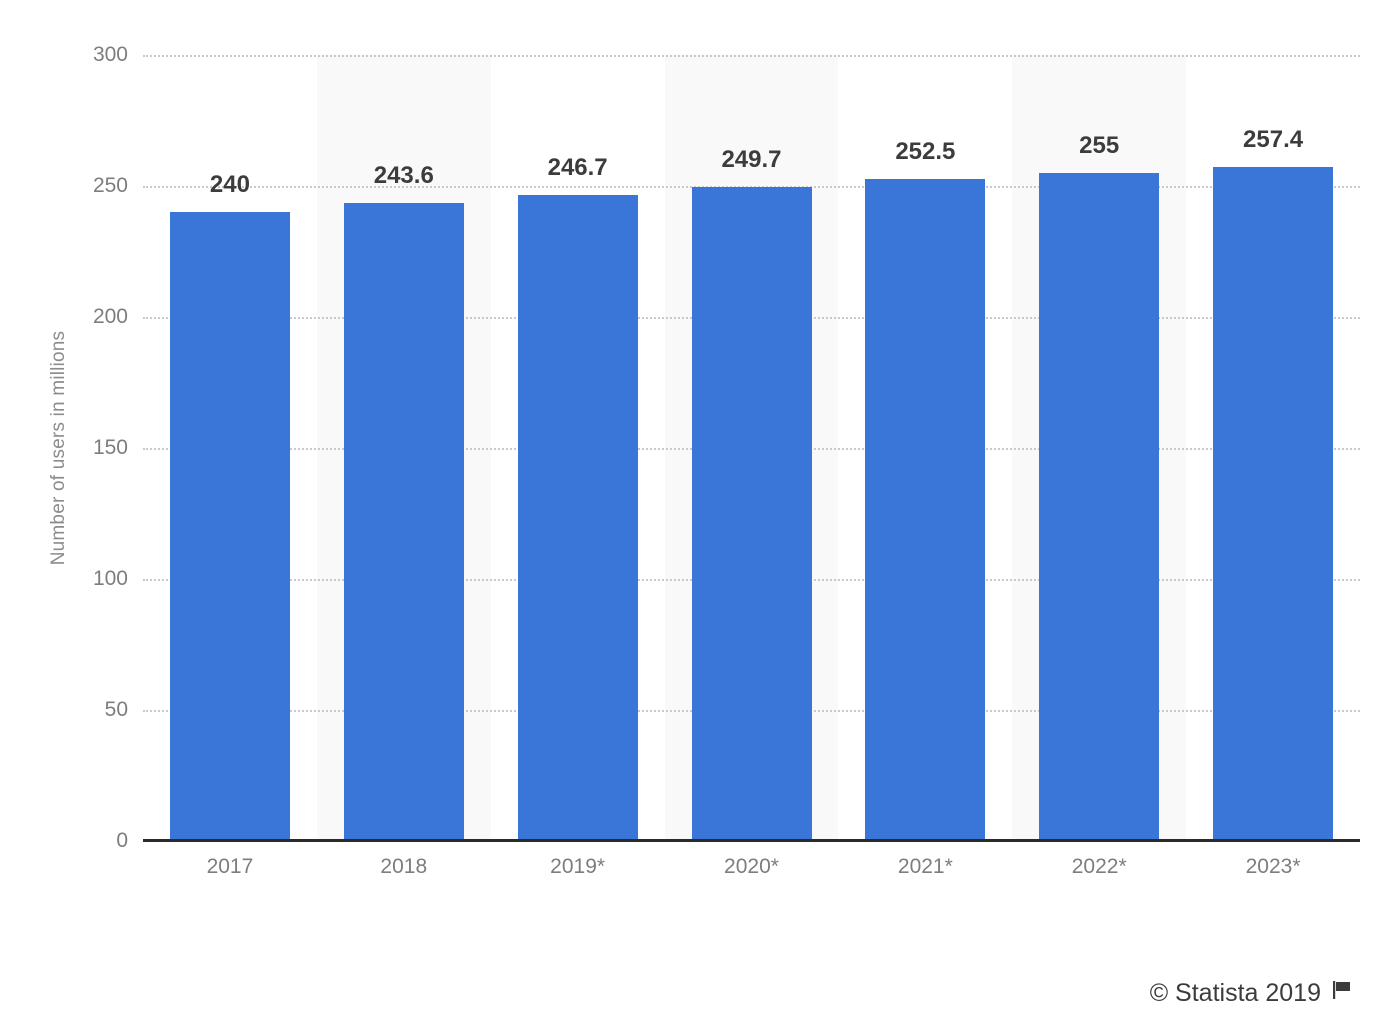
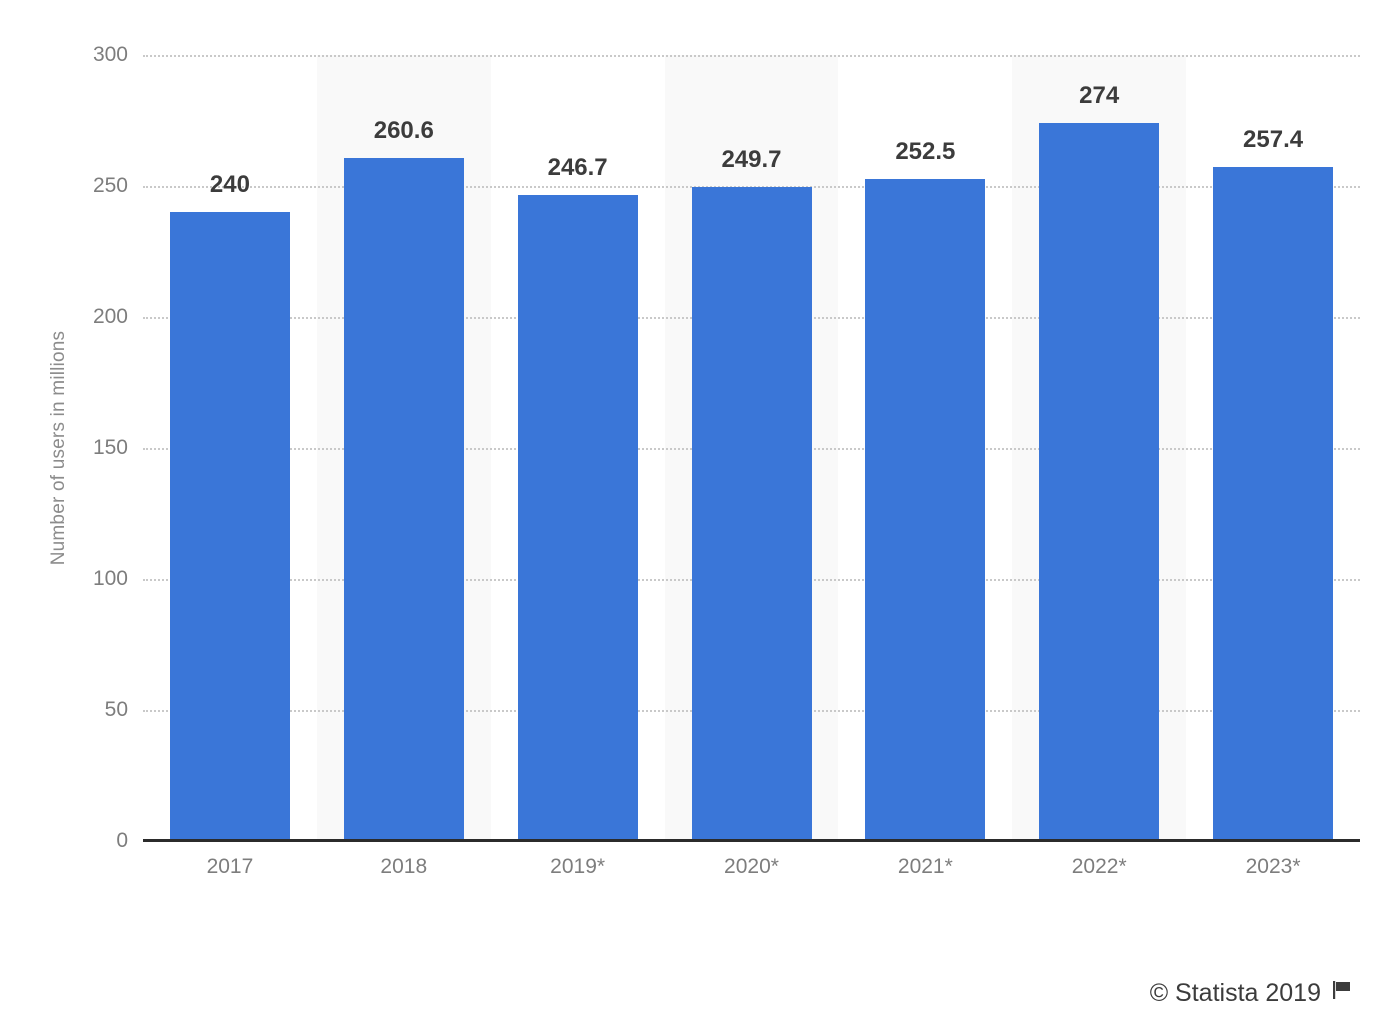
2018: 243.6 -> 260.6
2022*: 255 -> 274
